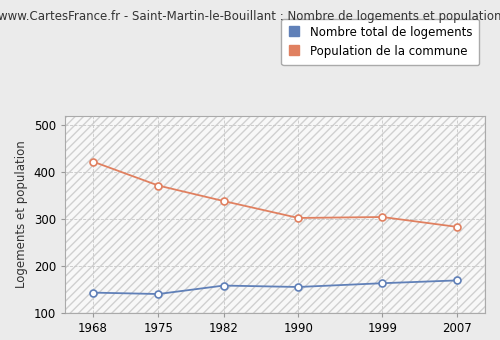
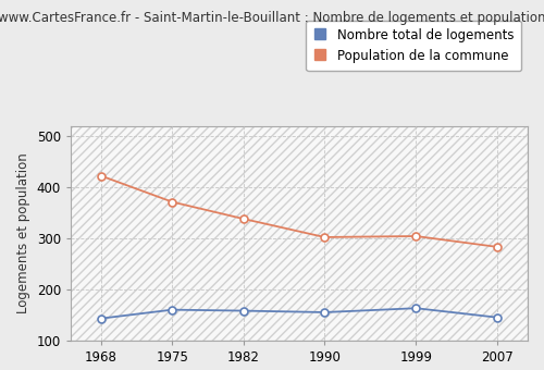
Nombre total de logements/1975: 140 -> 160
Nombre total de logements/2007: 169 -> 145
